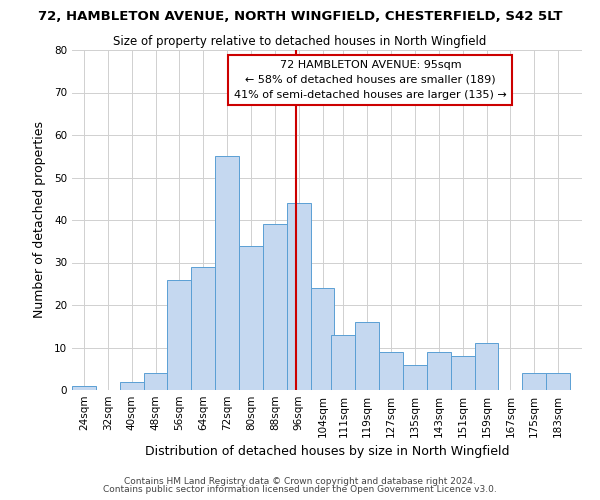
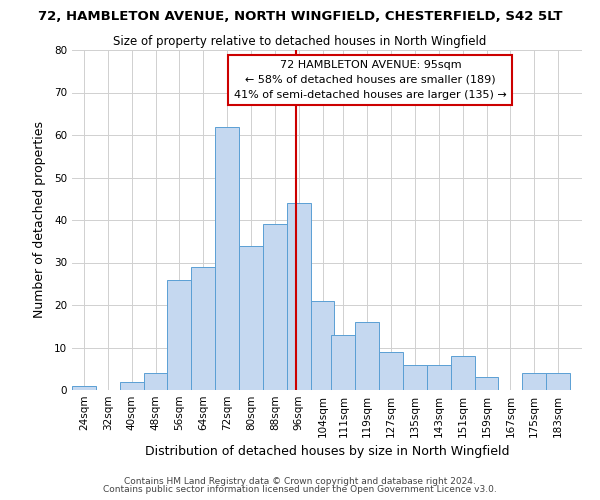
72sqm: 55 -> 62
104sqm: 24 -> 21
143sqm: 9 -> 6
159sqm: 11 -> 3
